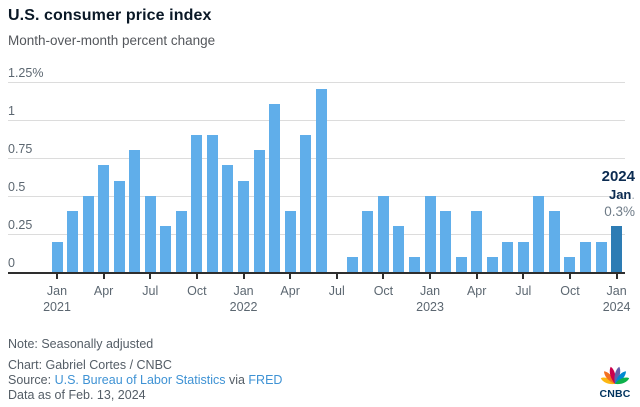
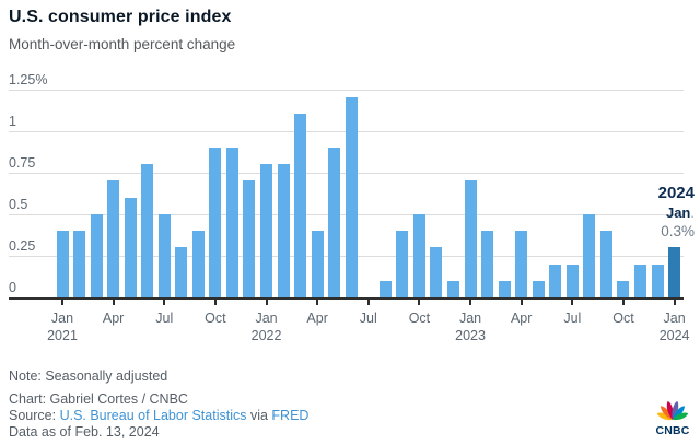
Jan 2021: 0.2% -> 0.4%
Jan 2022: 0.6% -> 0.8%
Jan 2023: 0.5% -> 0.7%
